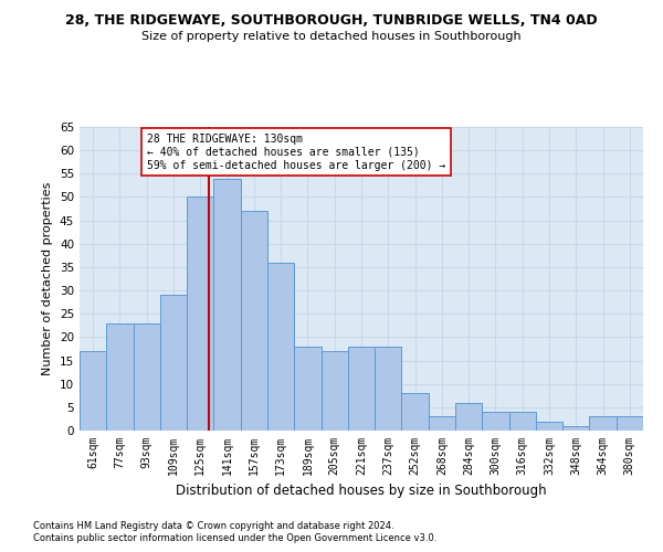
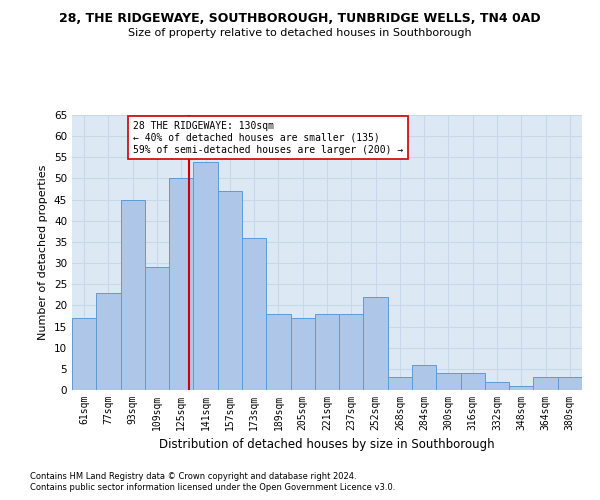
93sqm: 23 -> 45
252sqm: 8 -> 22
